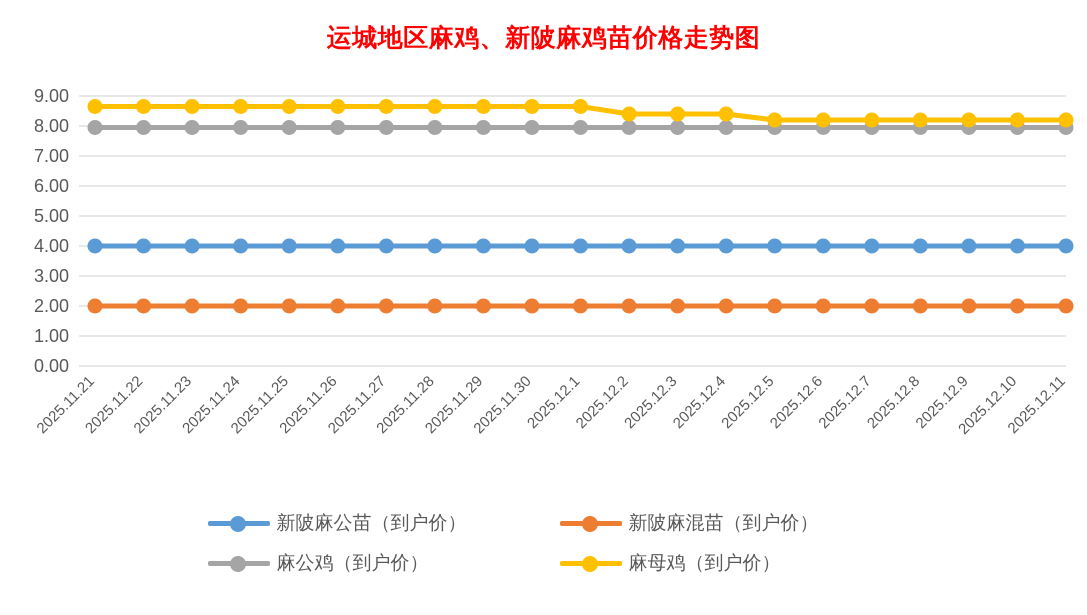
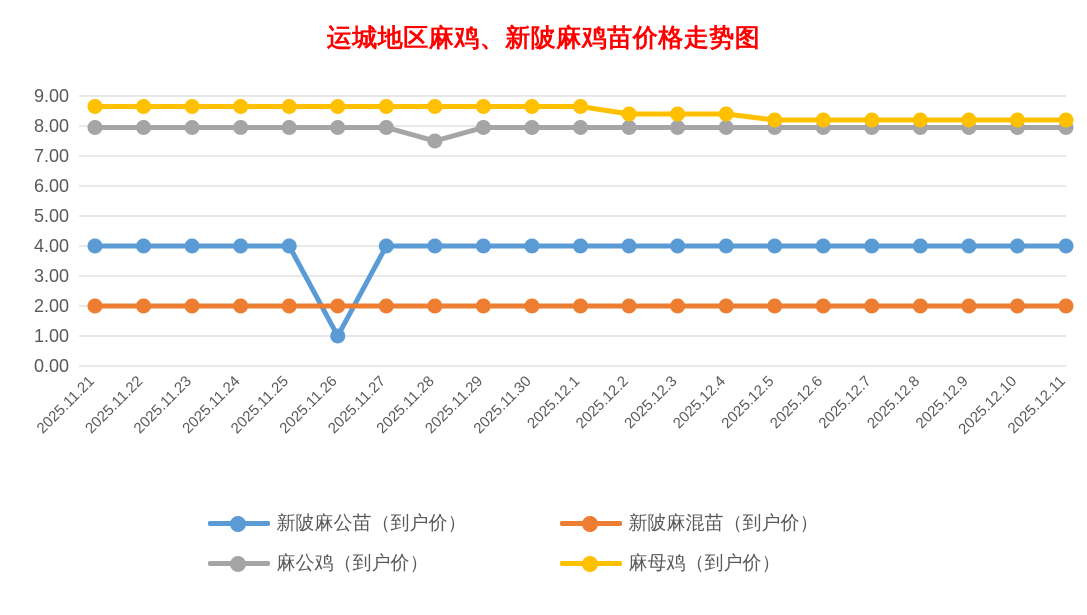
新陂麻公苗（到户价）/2025.11.26: 4 -> 1
麻公鸡（到户价）/2025.11.28: 8.0 -> 7.5
